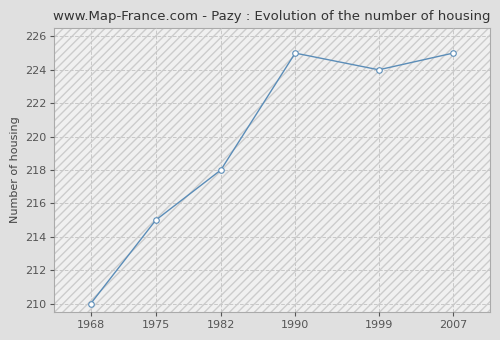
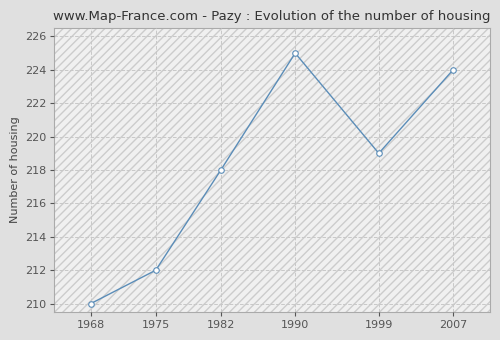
1975: 215 -> 212
1999: 224 -> 219
2007: 225 -> 224
